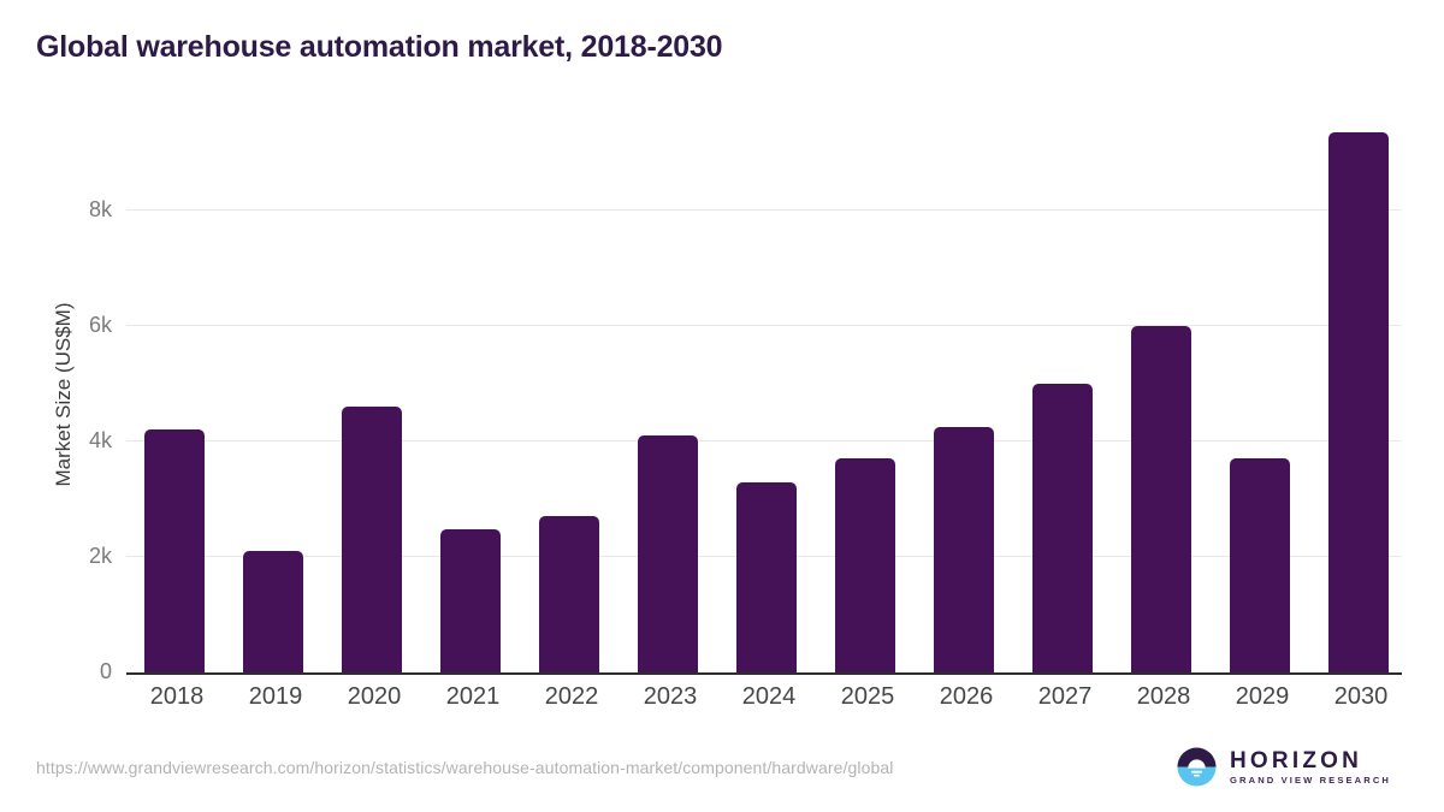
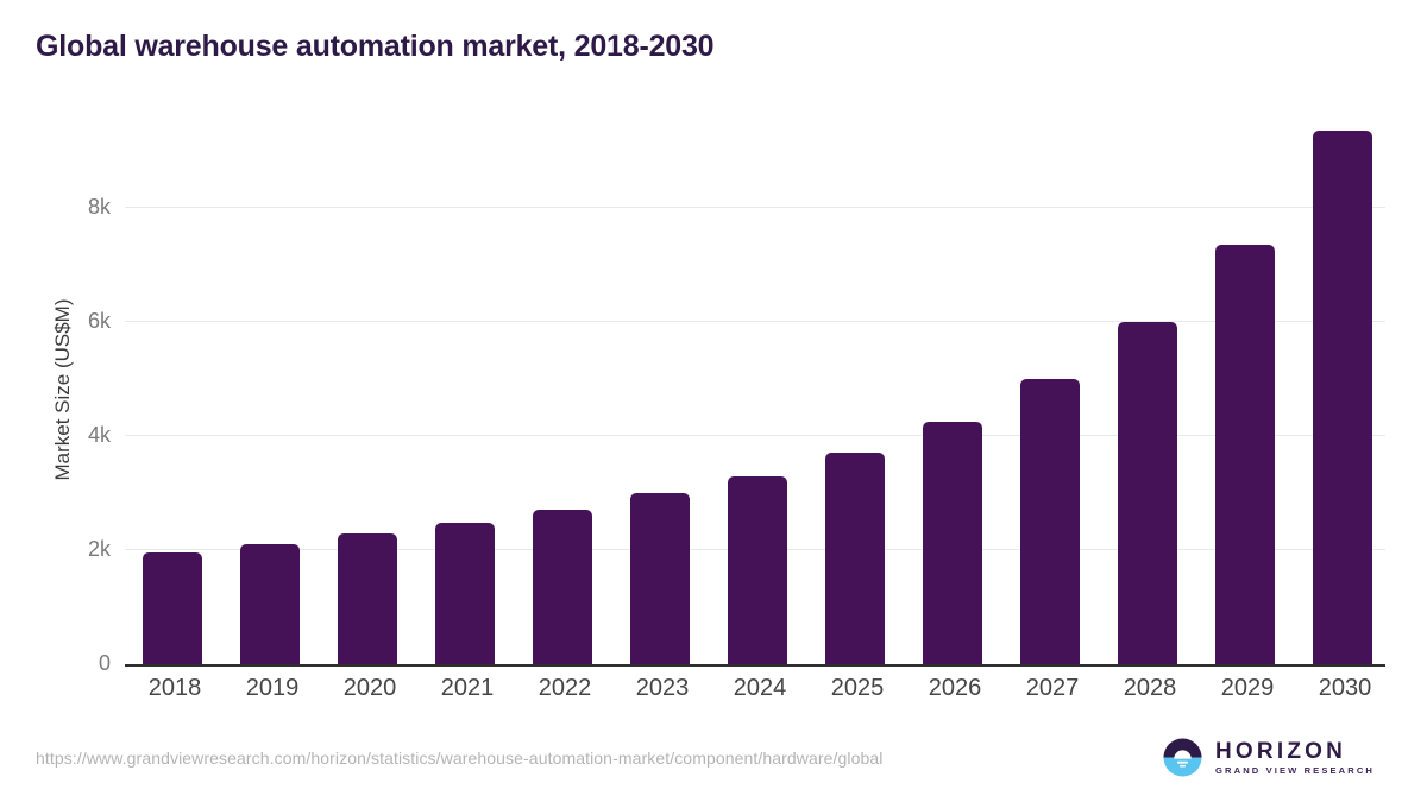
2018: 4.2k -> 2.0k
2020: 4.6k -> 2.3k
2023: 4.1k -> 3.0k
2029: 3.7k -> 7.4k
